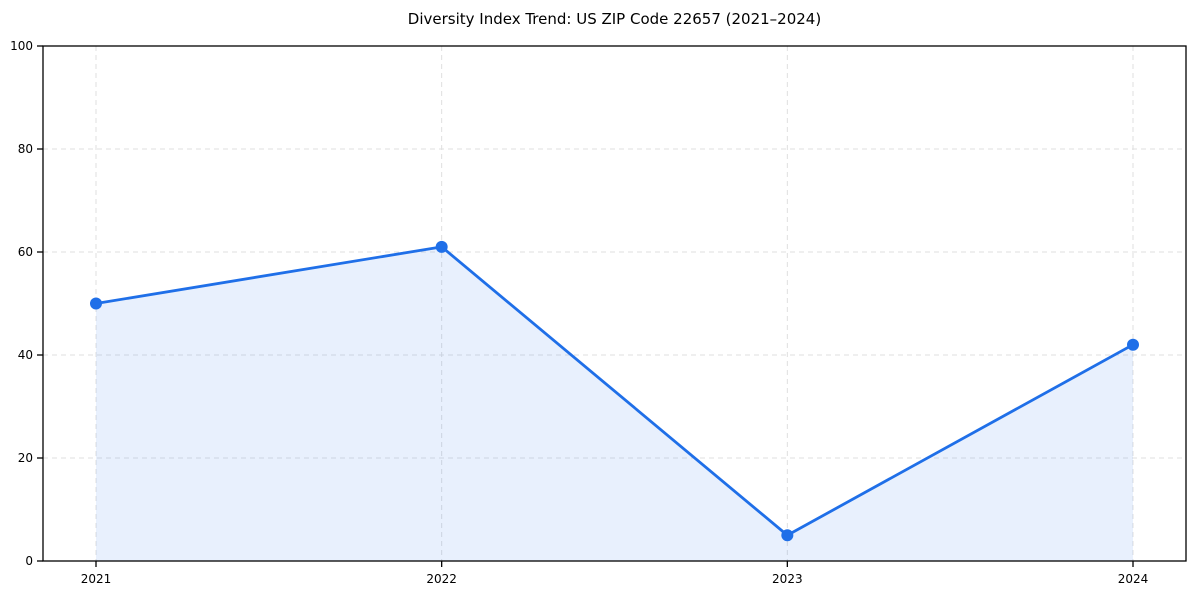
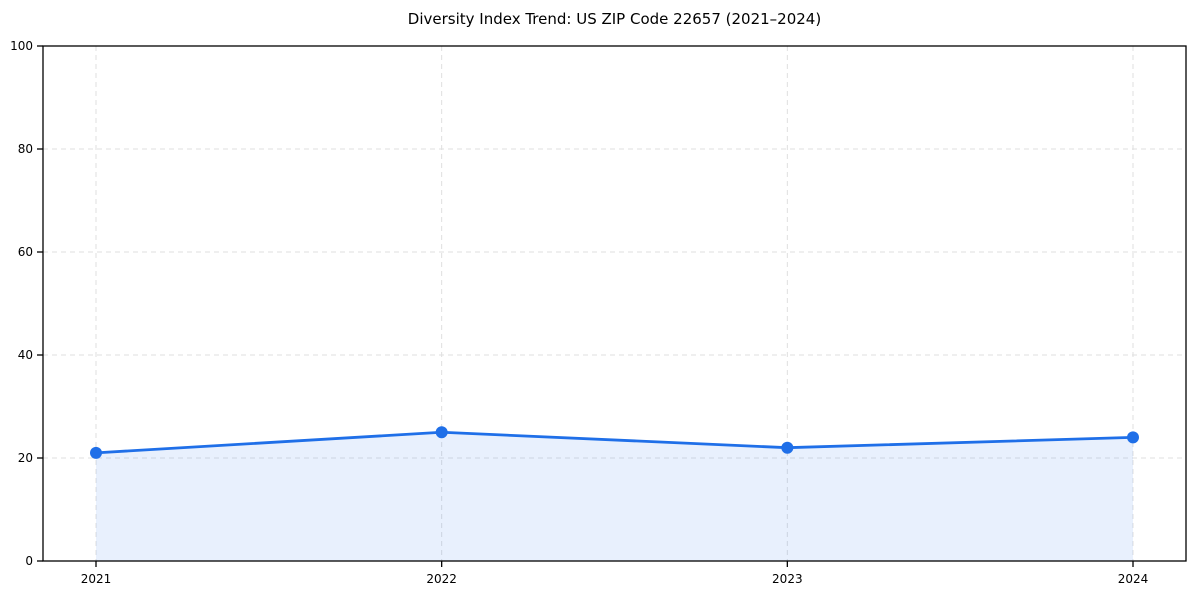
2021: 50 -> 21
2022: 61 -> 25
2023: 5 -> 22
2024: 42 -> 24
